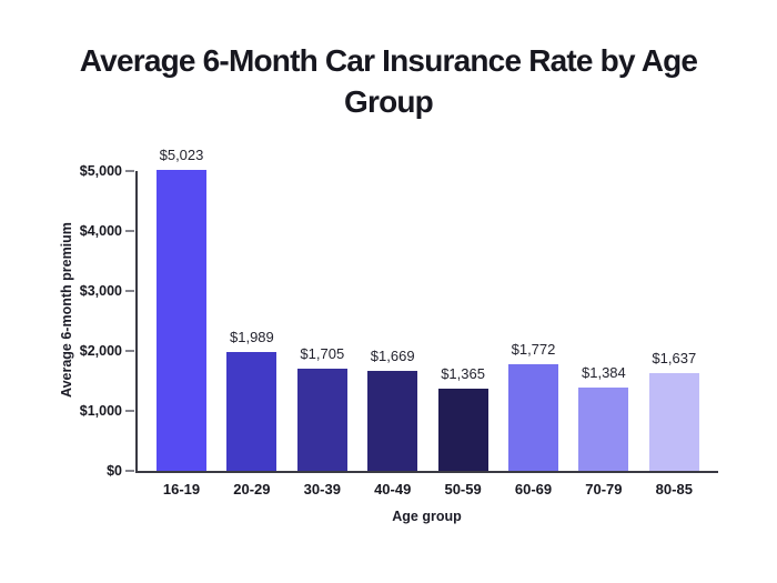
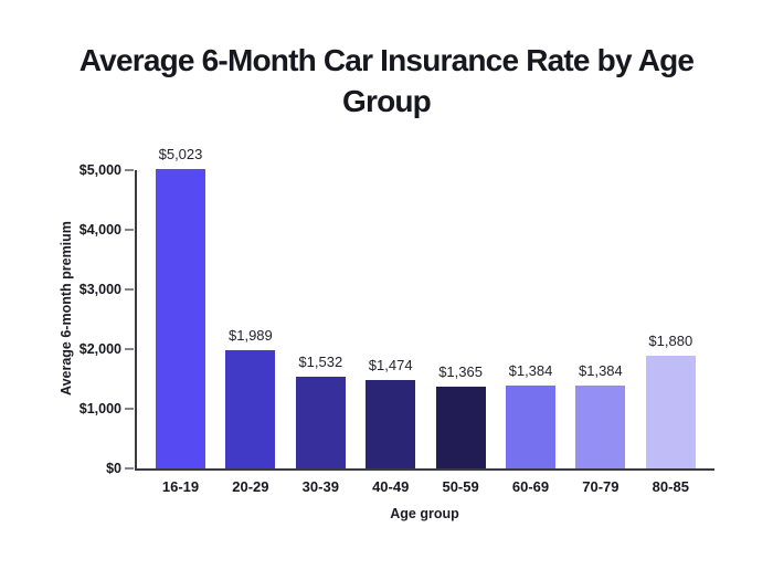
30-39: $1,705 -> $1,532
40-49: $1,669 -> $1,474
60-69: $1,772 -> $1,384
80-85: $1,637 -> $1,880
